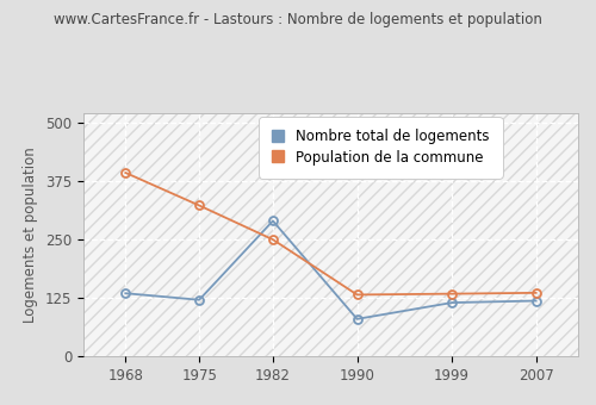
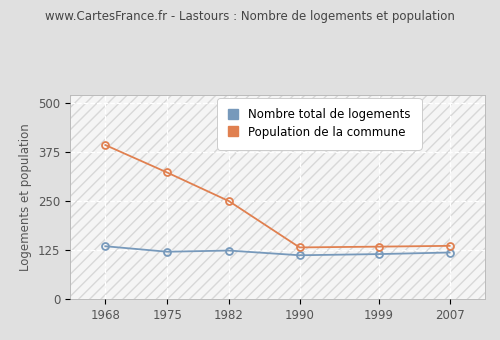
Nombre total de logements/1982: 290 -> 124
Nombre total de logements/1990: 80 -> 112
